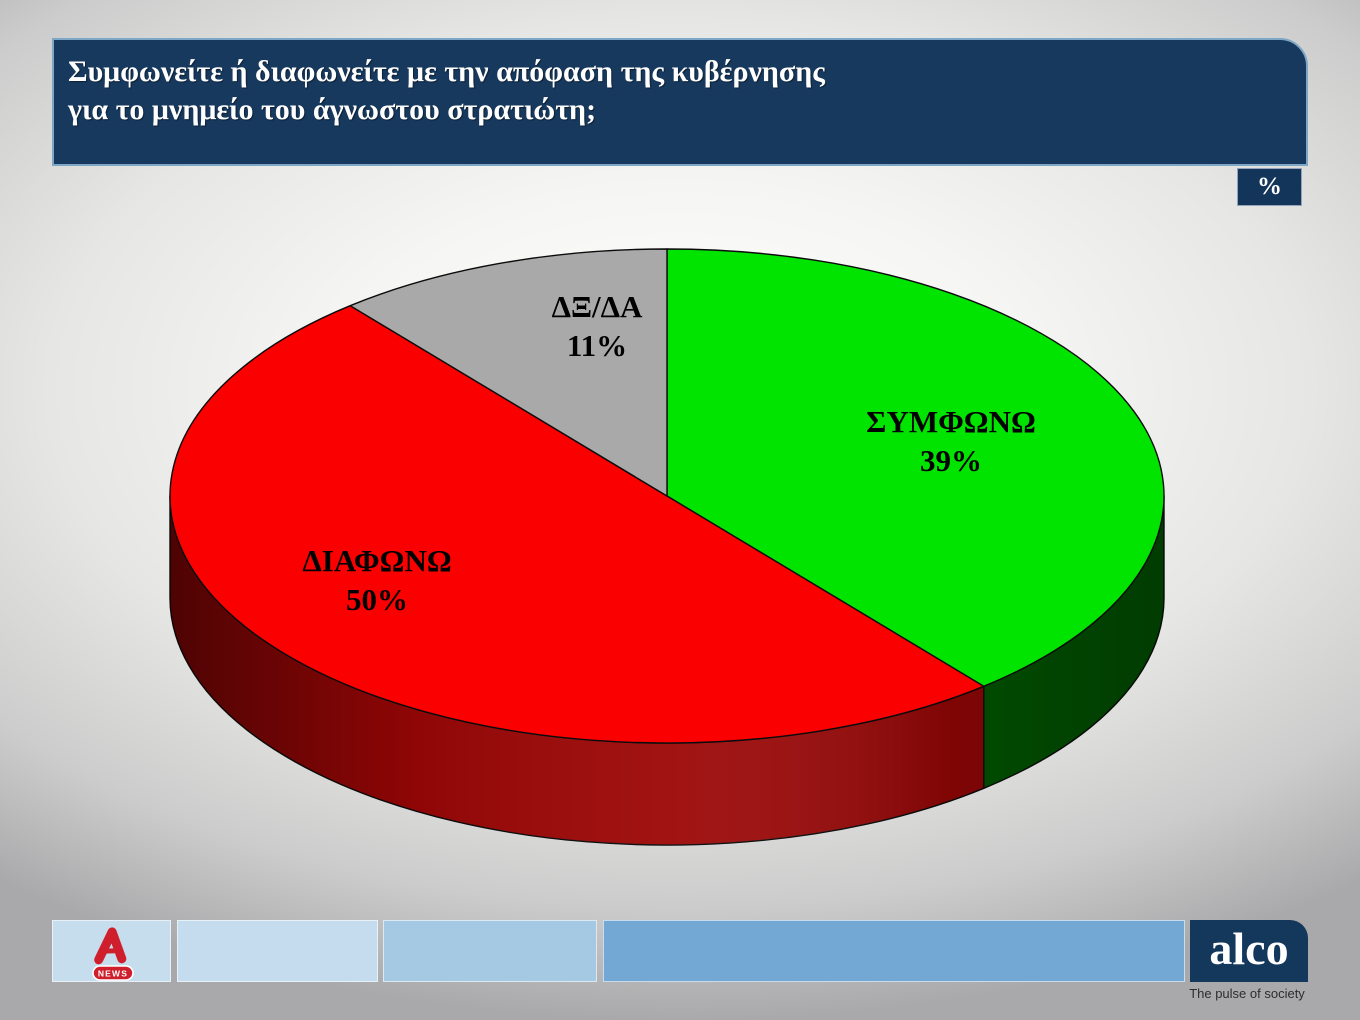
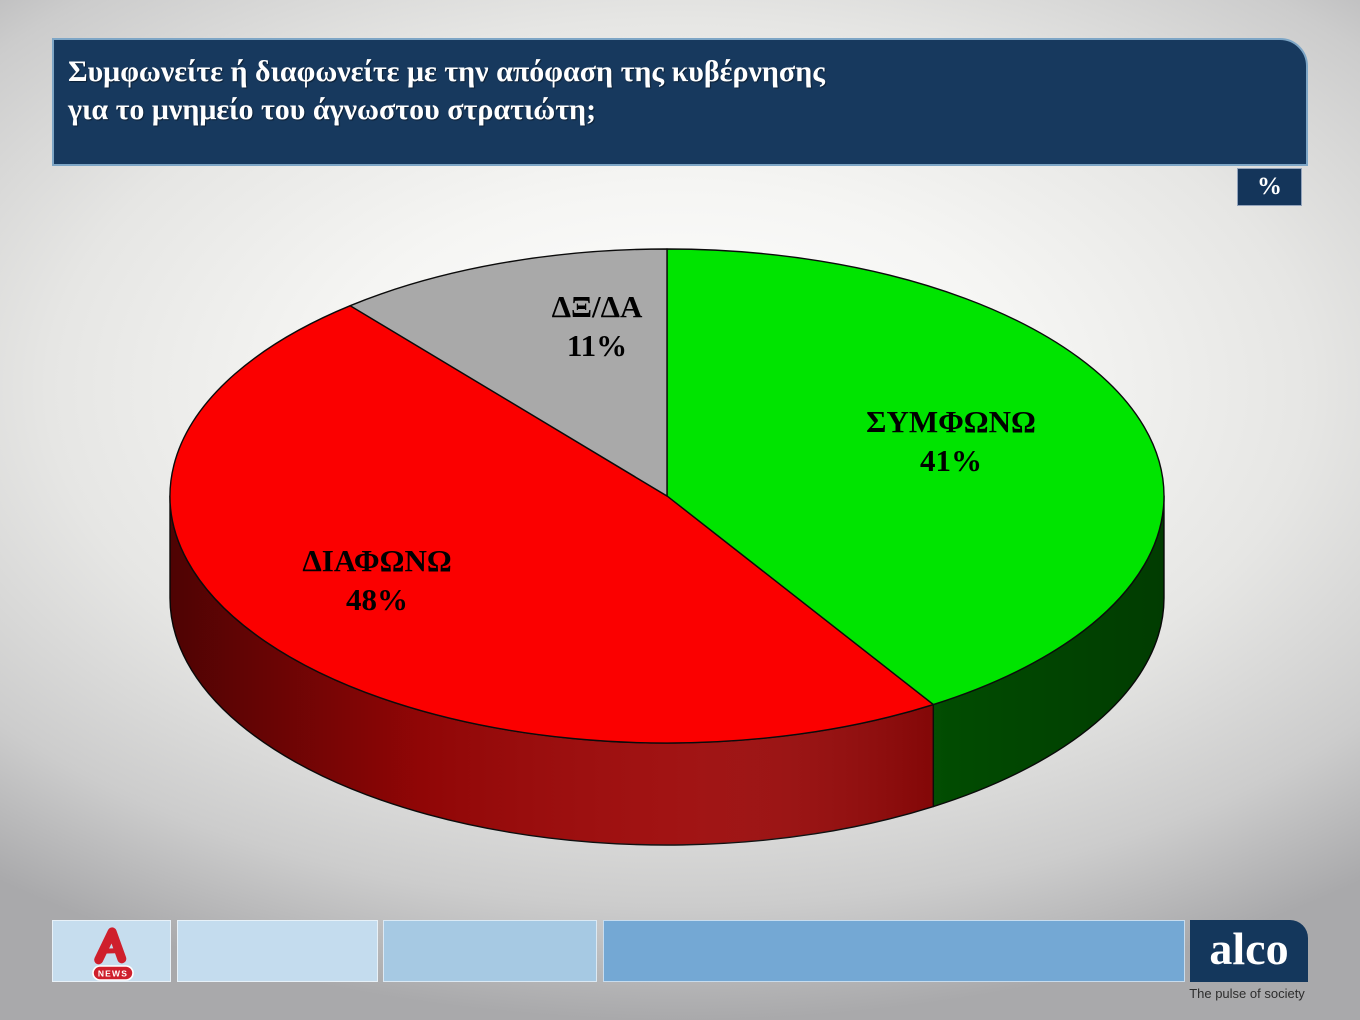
ΣΥΜΦΩΝΩ: 39% -> 41%
ΔΙΑΦΩΝΩ: 50% -> 48%
